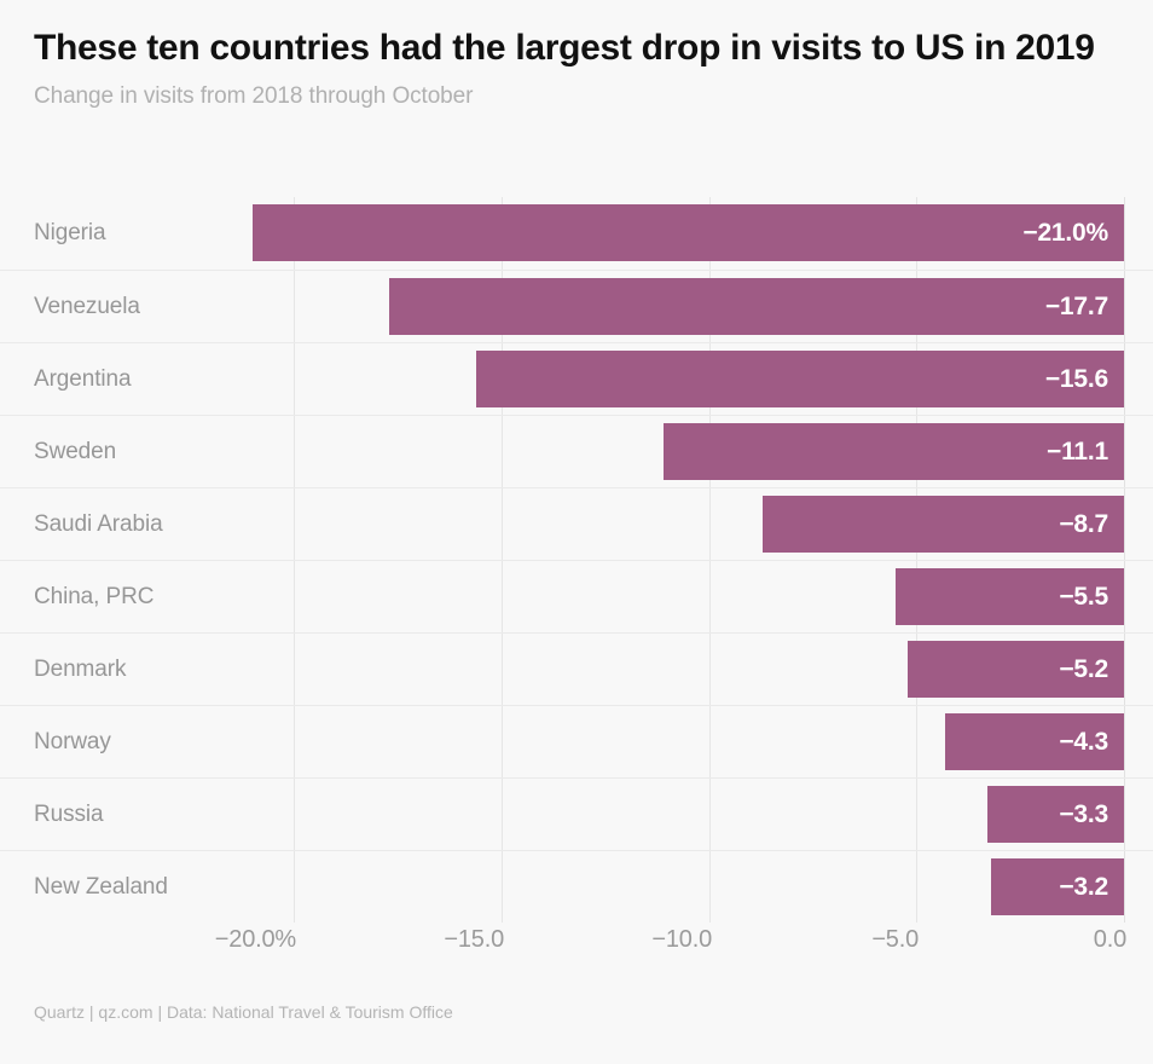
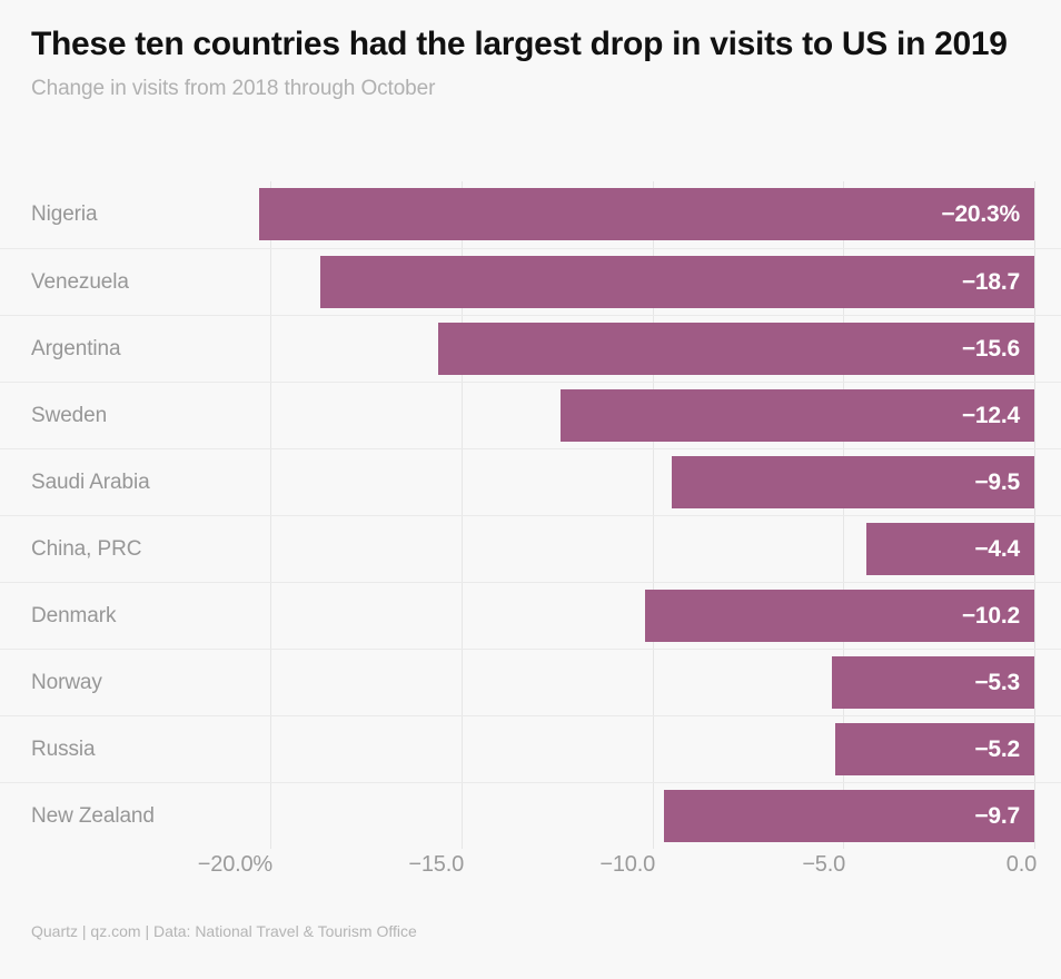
Nigeria: −21.0% -> −20.3%
Venezuela: −17.7 -> −18.7
Sweden: −11.1 -> −12.4
Saudi Arabia: −8.7 -> −9.5
China, PRC: −5.5 -> −4.4
Denmark: −5.2 -> −10.2
Norway: −4.3 -> −5.3
Russia: −3.3 -> −5.2
New Zealand: −3.2 -> −9.7
